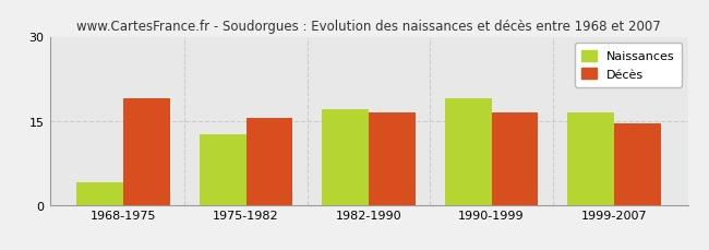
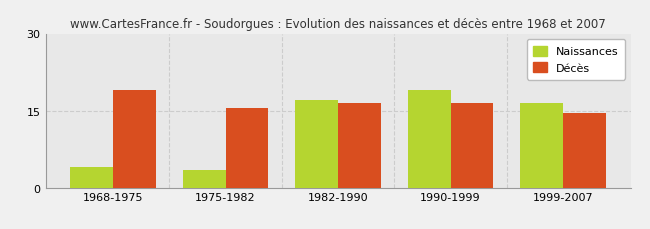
Naissances/1975-1982: 12.6 -> 3.5
